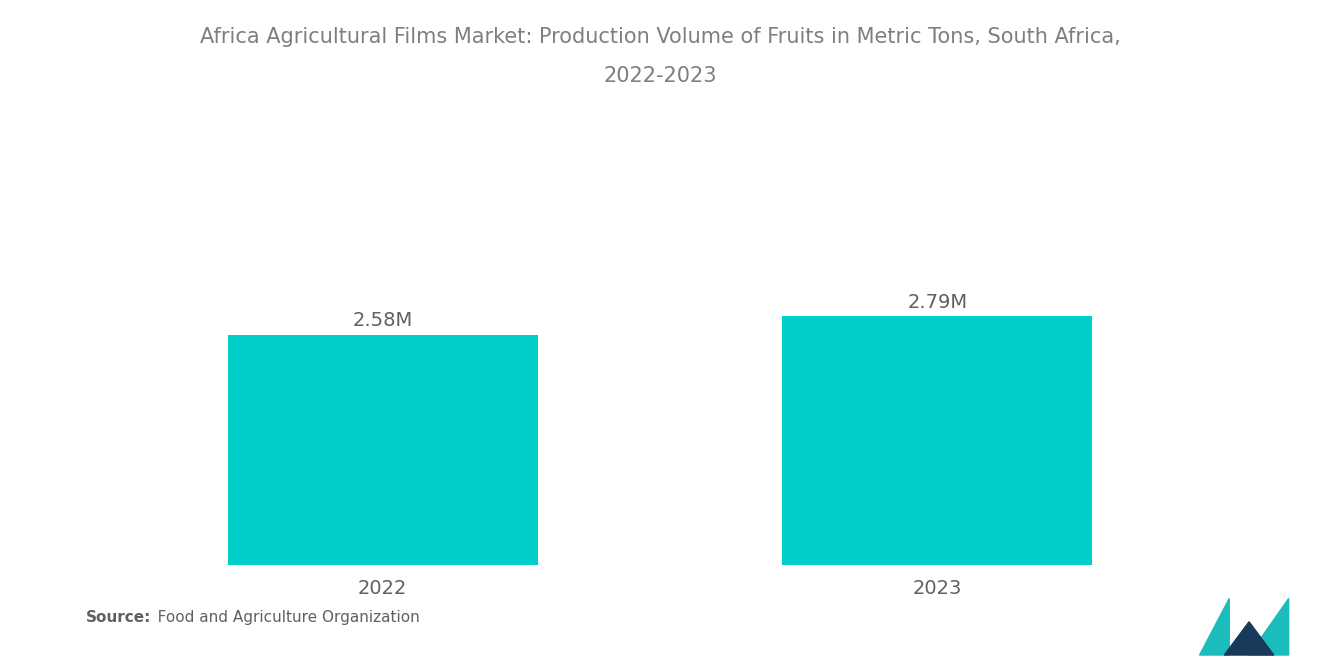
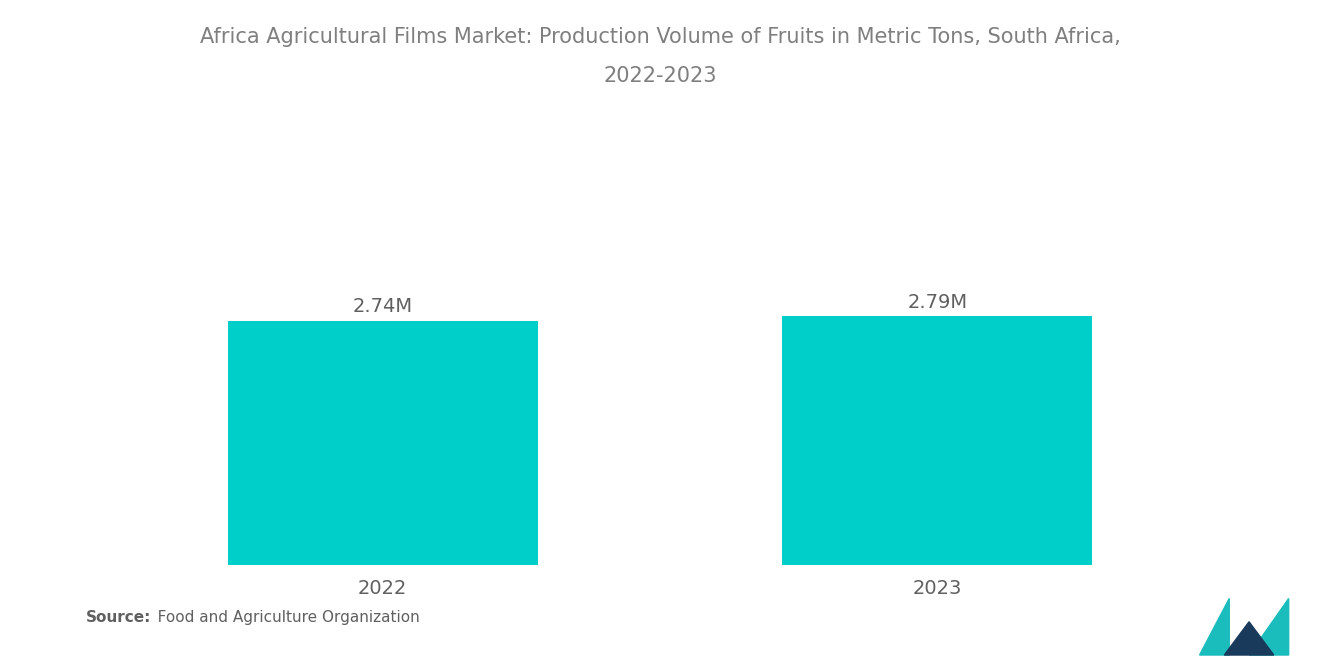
2022: 2.58M -> 2.74M
